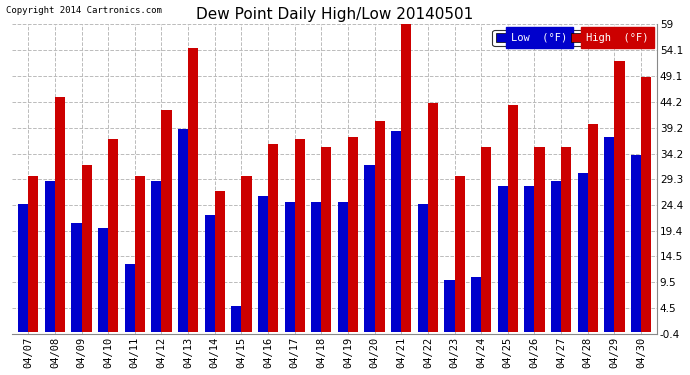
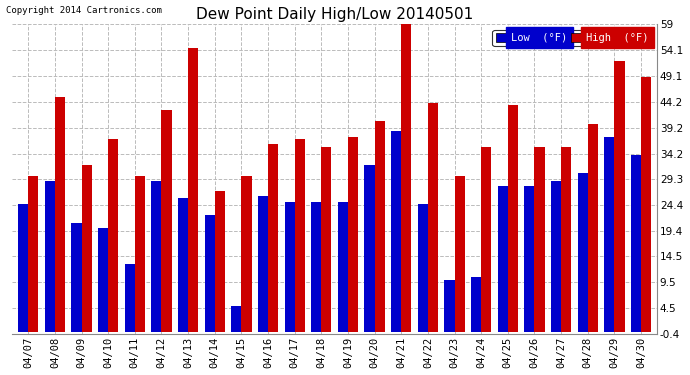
Low (°F)/04/13: 39.0 -> 25.8
